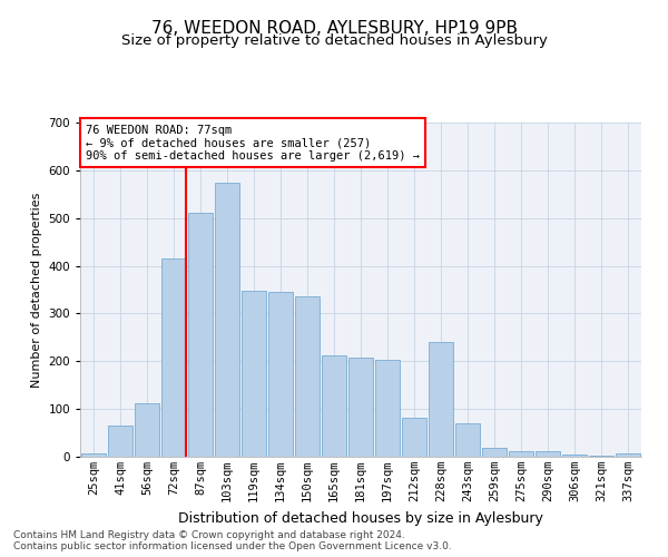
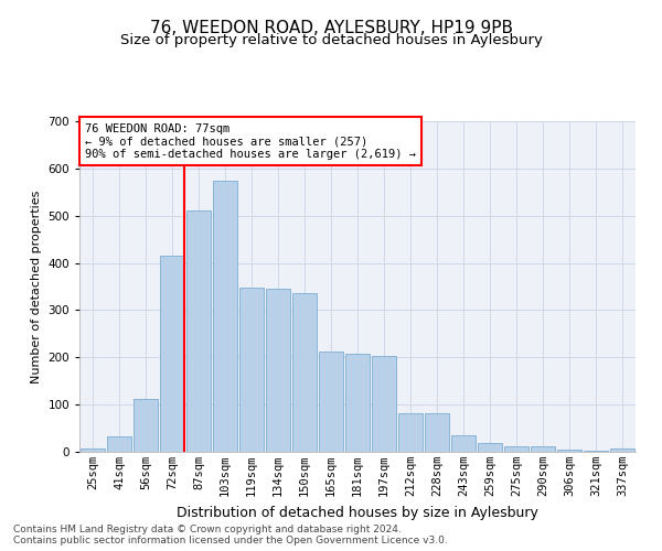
41sqm: 65 -> 32
228sqm: 240 -> 82
243sqm: 70 -> 35
